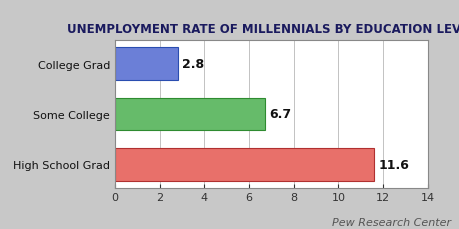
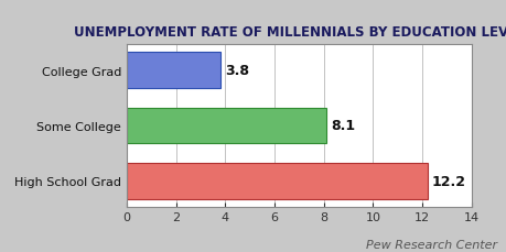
College Grad: 2.8 -> 3.8
Some College: 6.7 -> 8.1
High School Grad: 11.6 -> 12.2
